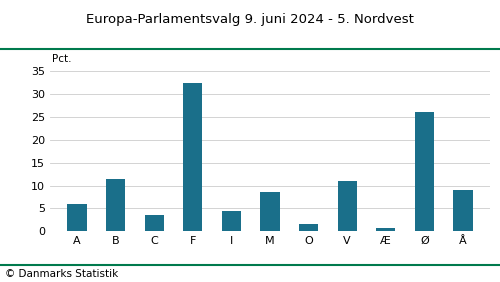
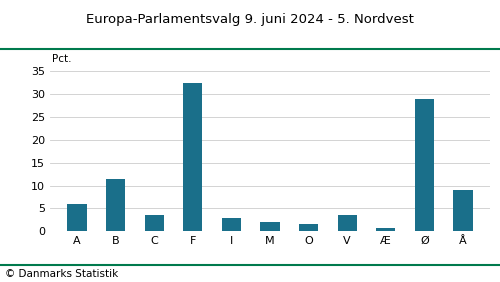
I: 4.5 -> 3.0
M: 8.5 -> 2.0
V: 11.0 -> 3.5
Ø: 26.0 -> 29.0
